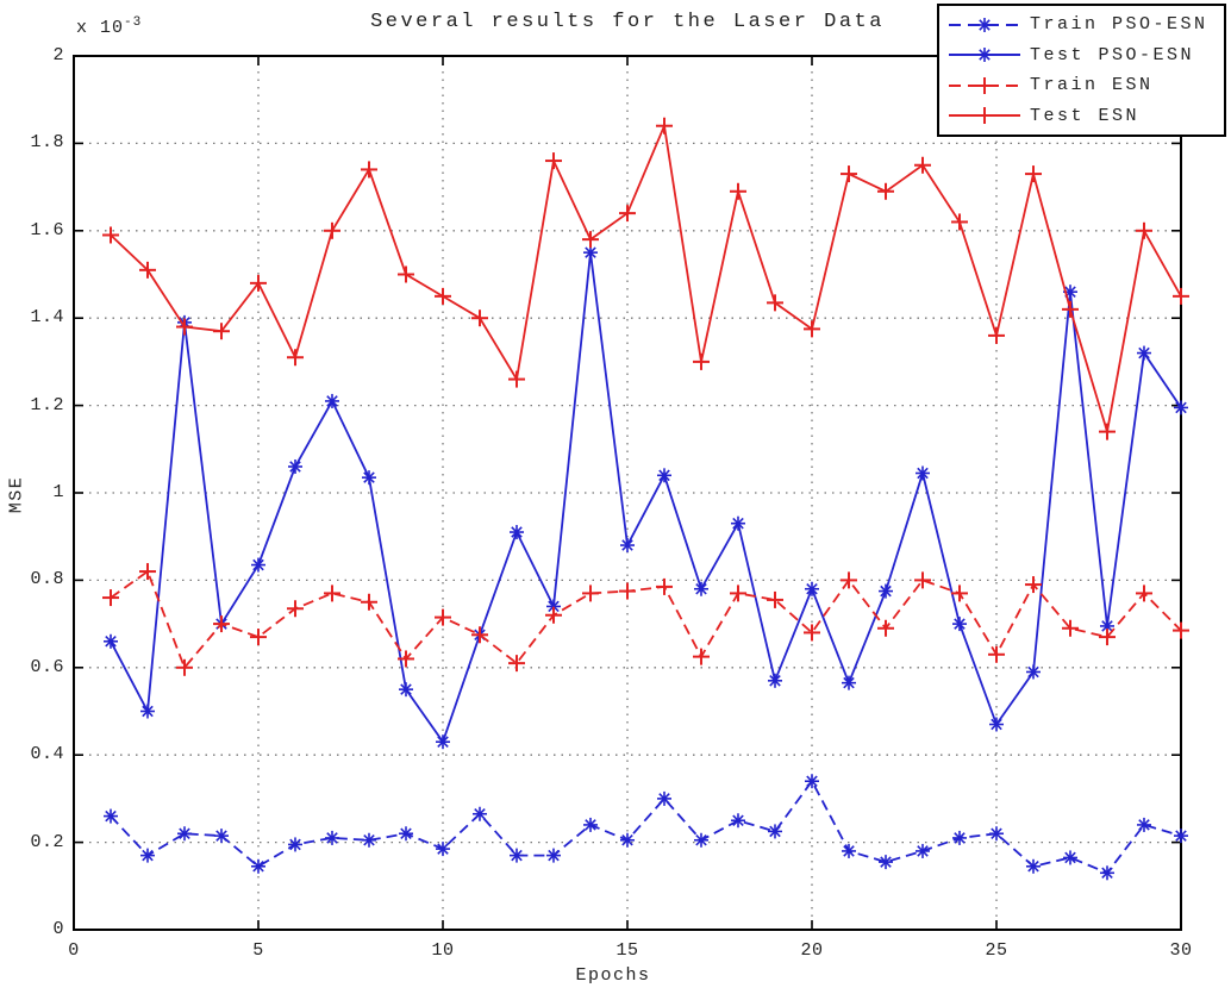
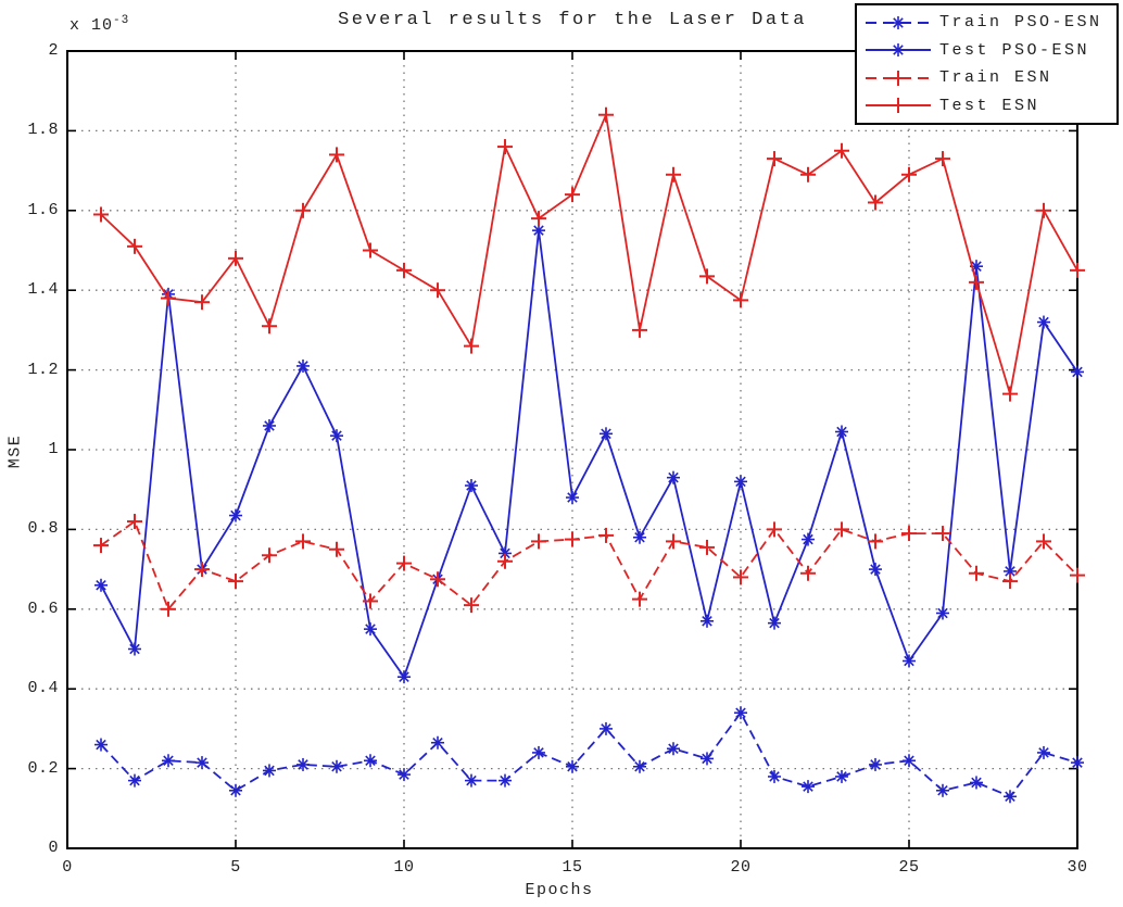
Test PSO-ESN/20: 0.78 -> 0.92
Train ESN/25: 0.63 -> 0.79
Test ESN/25: 1.36 -> 1.69
